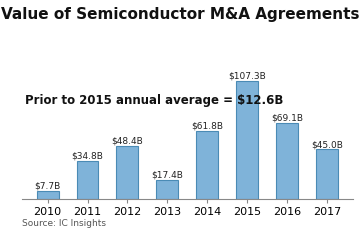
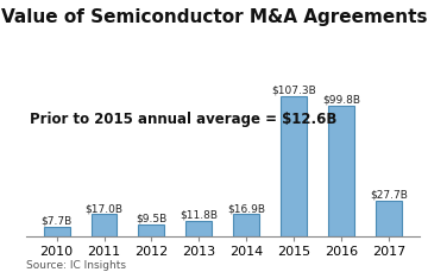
2011: $34.8B -> $17.0B
2012: $48.4B -> $9.5B
2013: $17.4B -> $11.8B
2014: $61.8B -> $16.9B
2016: $69.1B -> $99.8B
2017: $45.0B -> $27.7B
